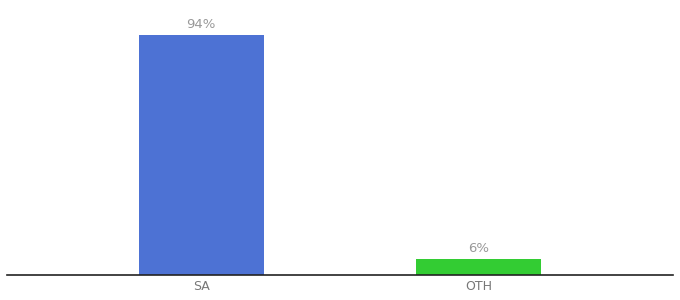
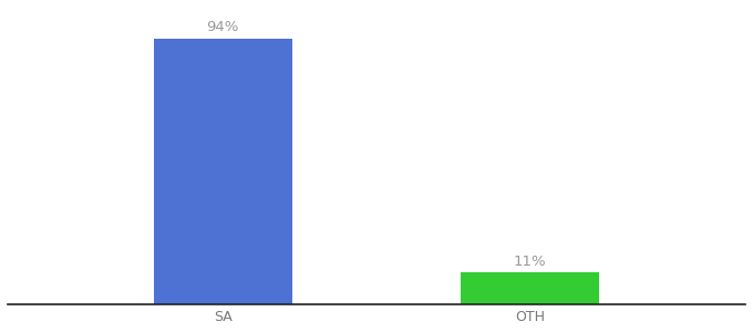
OTH: 6% -> 11%
